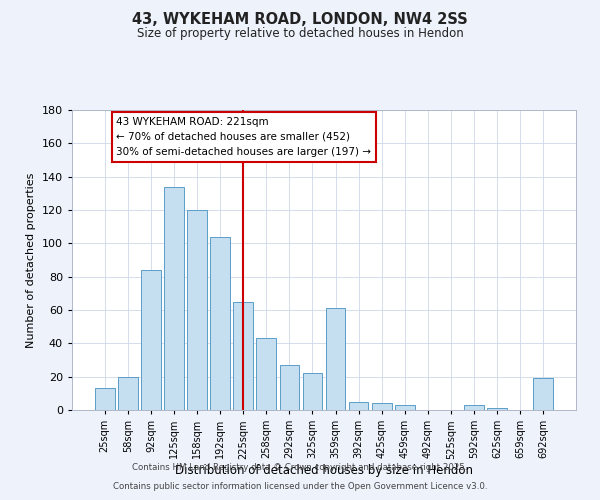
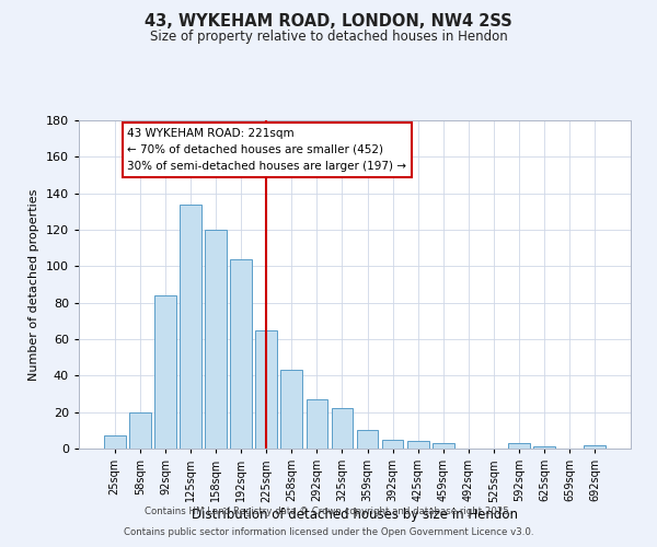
25sqm: 13 -> 7
359sqm: 61 -> 10
692sqm: 19 -> 2
